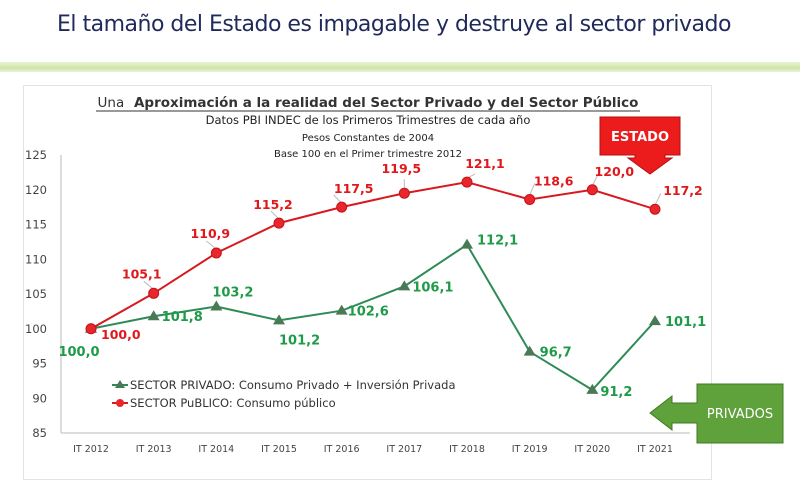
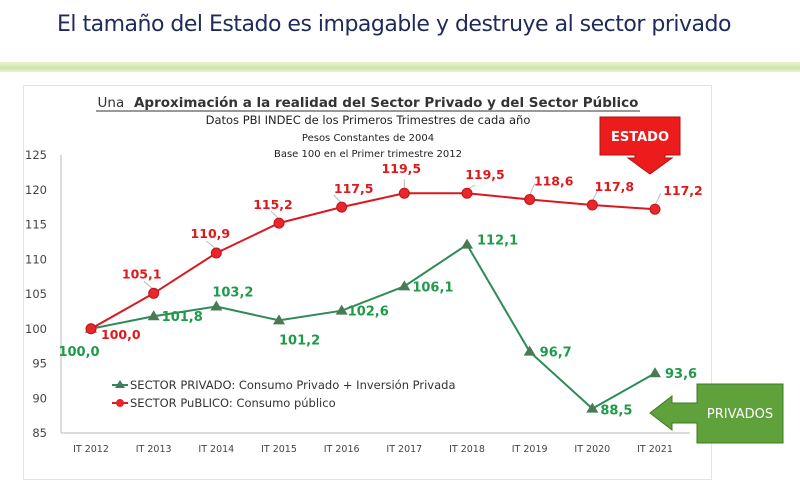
SECTOR PuBLICO: Consumo público/IT 2018: 121,1 -> 119,5
SECTOR PRIVADO: Consumo Privado + Inversión Privada/IT 2020: 91,2 -> 88,5
SECTOR PuBLICO: Consumo público/IT 2020: 120,0 -> 117,8
SECTOR PRIVADO: Consumo Privado + Inversión Privada/IT 2021: 101,1 -> 93,6
